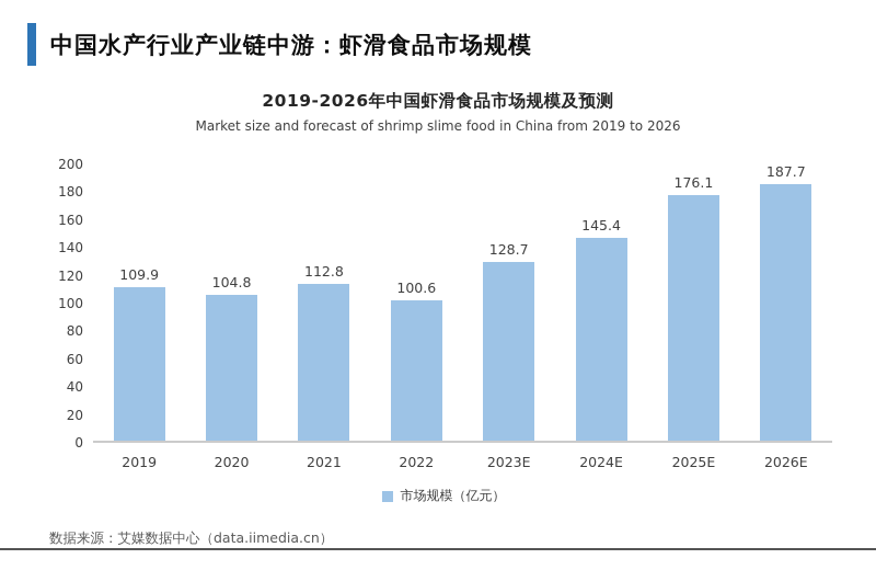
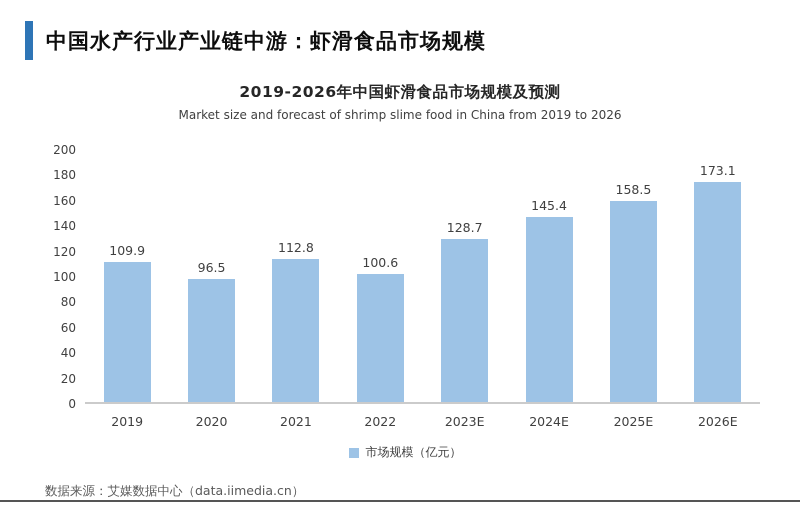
2020: 104.8 -> 96.5
2025E: 176.1 -> 158.5
2026E: 187.7 -> 173.1
